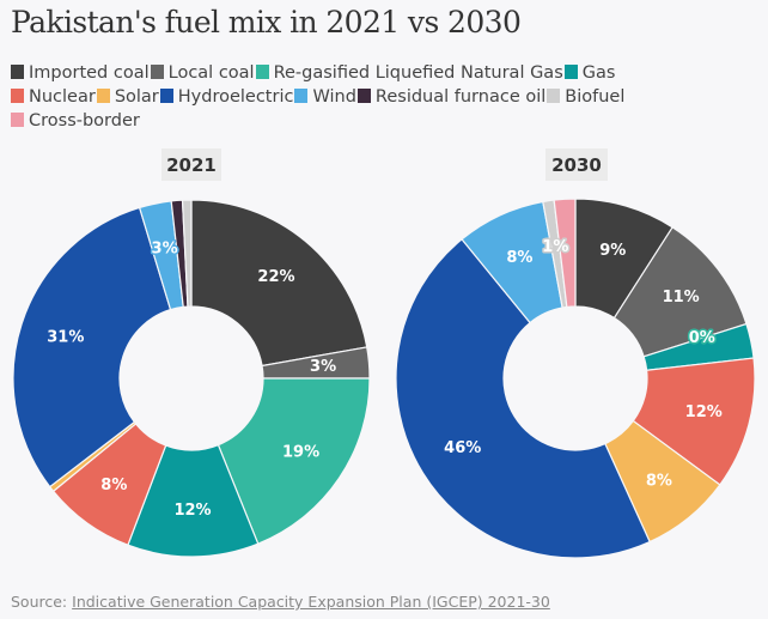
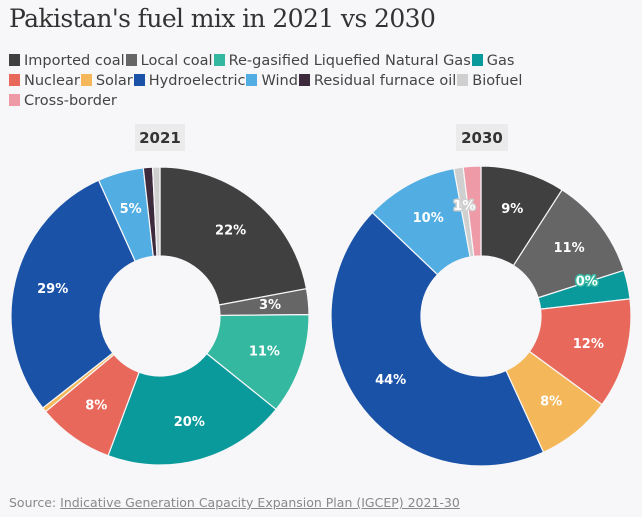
2021/Re-gasified Liquefied Natural Gas: 19% -> 11%
2021/Gas: 12% -> 20%
2021/Hydroelectric: 31% -> 29%
2021/Wind: 3% -> 5%
2030/Hydroelectric: 46% -> 44%
2030/Wind: 8% -> 10%
